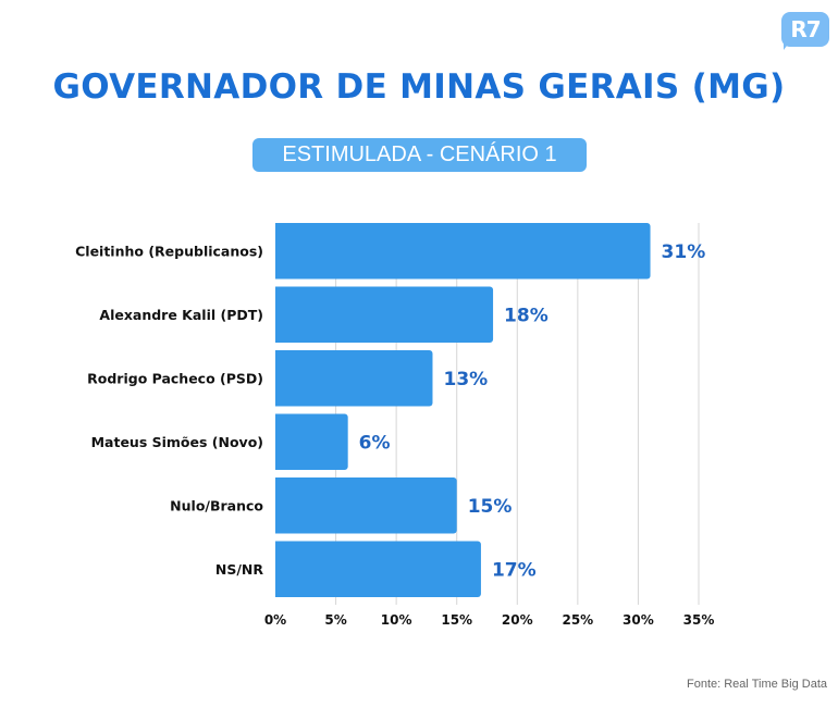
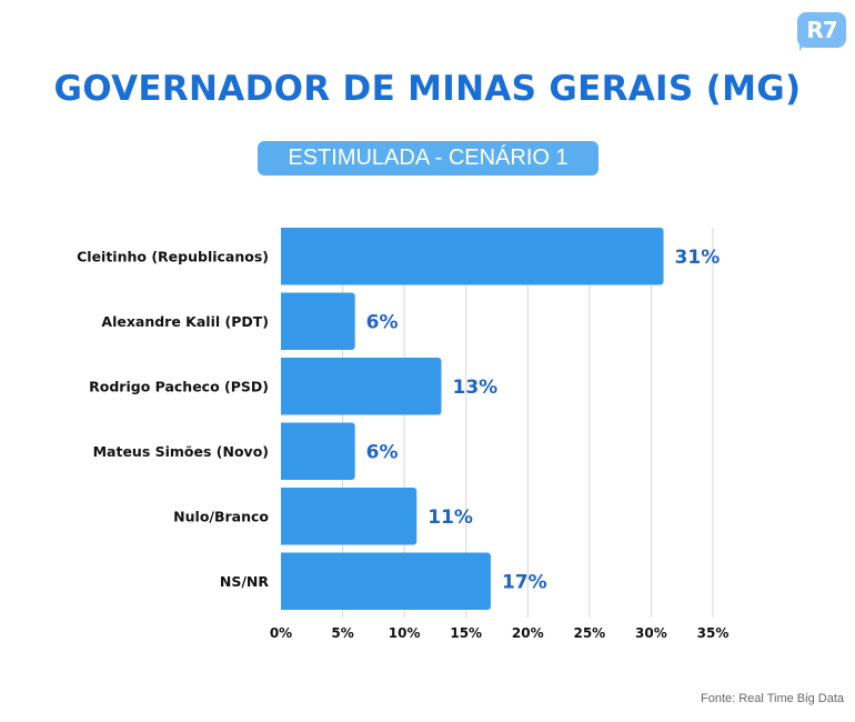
Alexandre Kalil (PDT): 18% -> 6%
Nulo/Branco: 15% -> 11%
